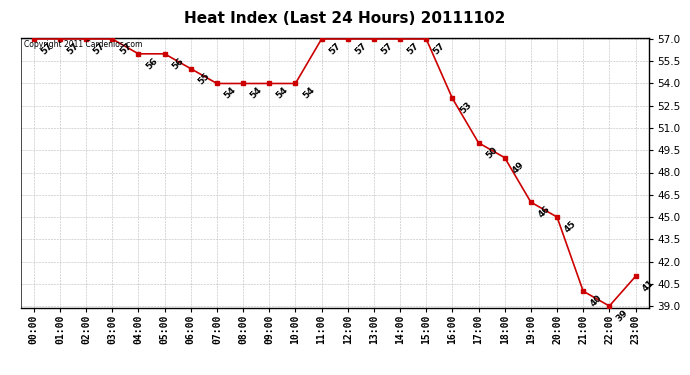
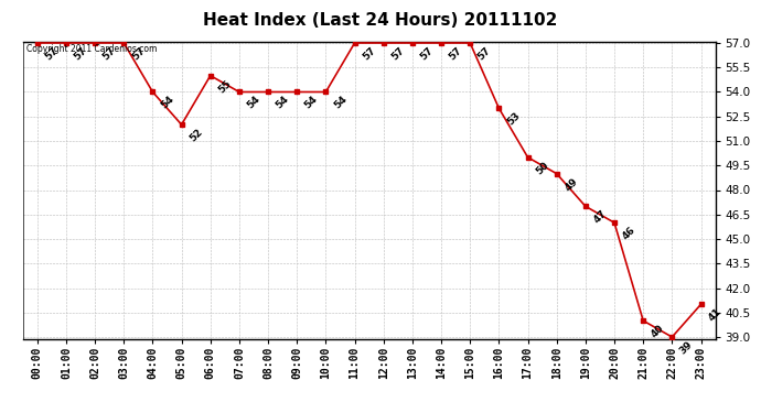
04:00: 56 -> 54
05:00: 56 -> 52
19:00: 46 -> 47
20:00: 45 -> 46
